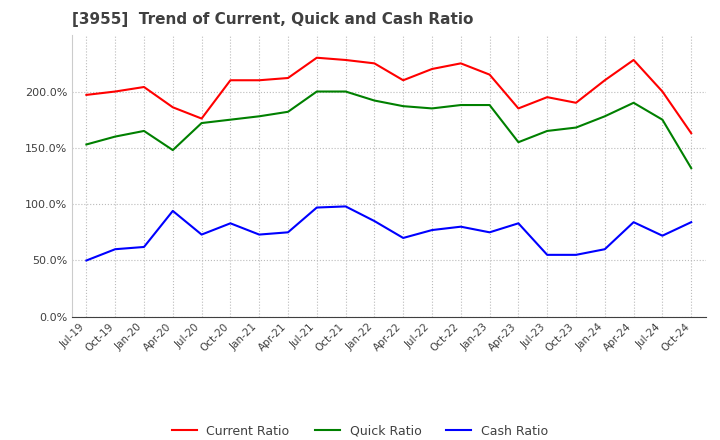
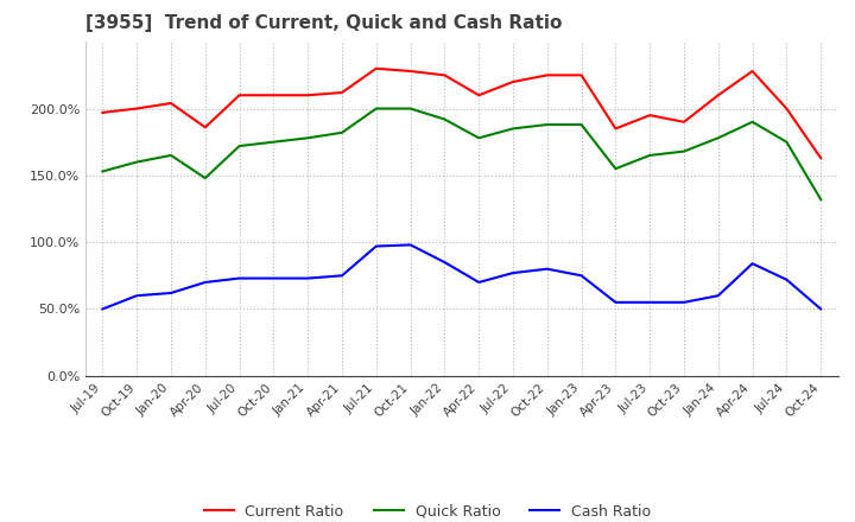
Cash Ratio/Apr-20: 94% -> 70%
Current Ratio/Jul-20: 176% -> 210%
Cash Ratio/Oct-20: 83% -> 73%
Quick Ratio/Apr-22: 187% -> 178%
Current Ratio/Jan-23: 215% -> 225%
Cash Ratio/Apr-23: 83% -> 55%
Cash Ratio/Oct-24: 84% -> 50%
